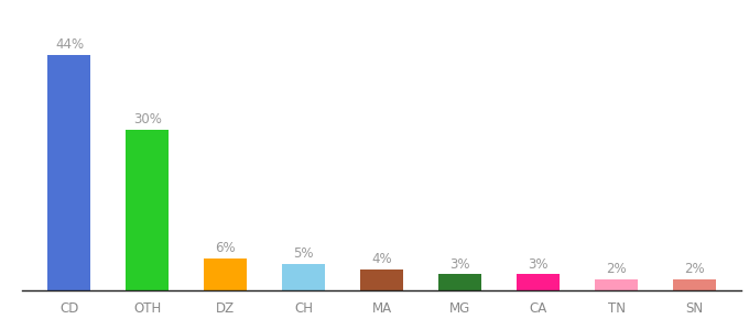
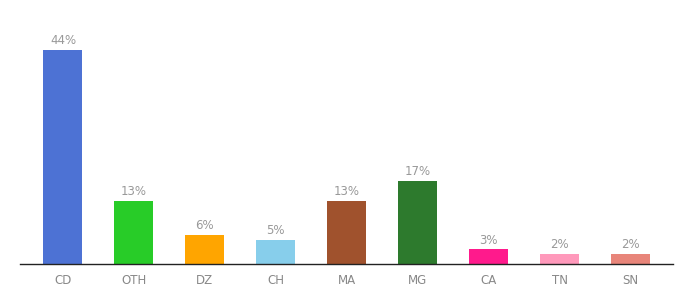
OTH: 30% -> 13%
MA: 4% -> 13%
MG: 3% -> 17%
